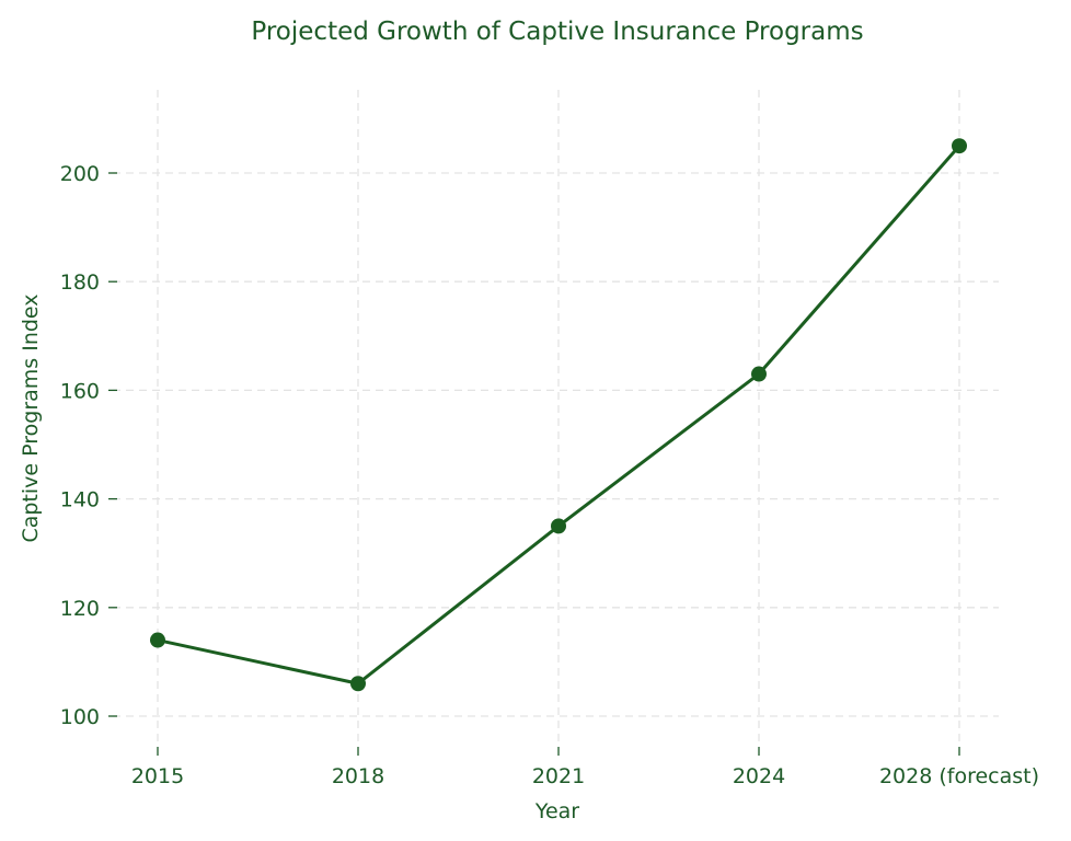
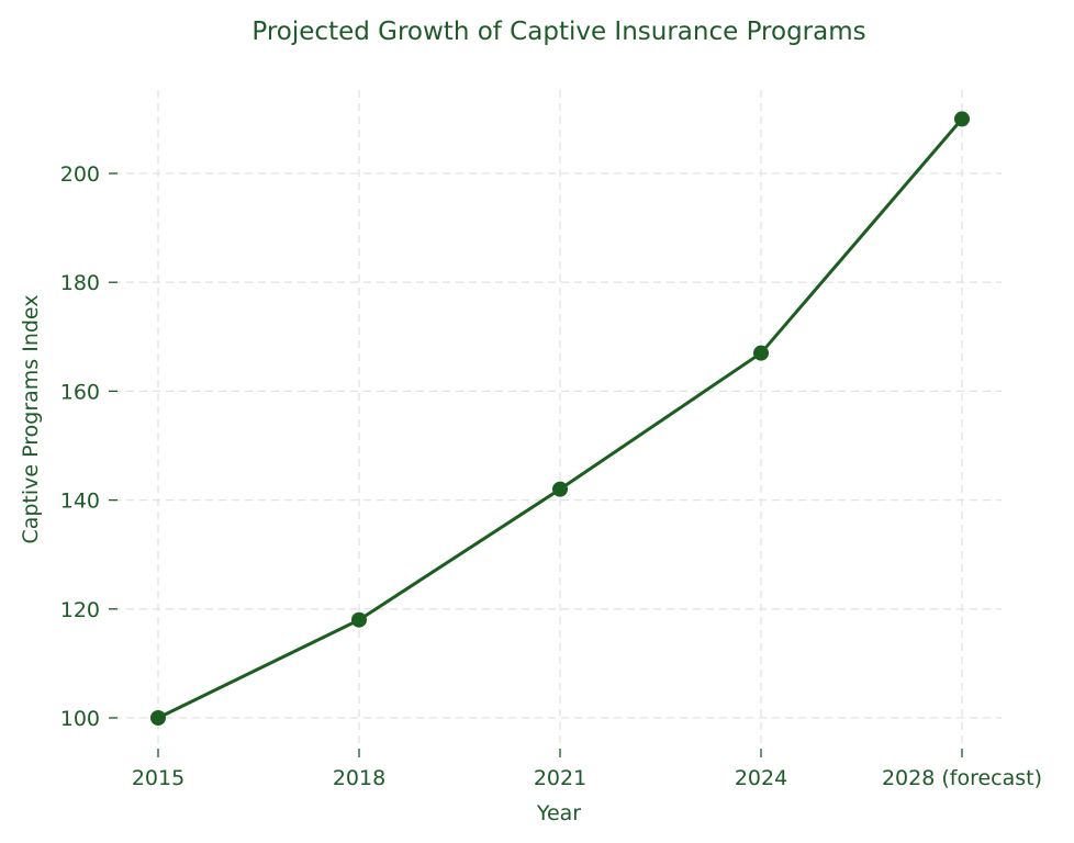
2015: 114 -> 100
2018: 106 -> 118
2021: 135 -> 142
2024: 163 -> 167
2028 (forecast): 205 -> 210
